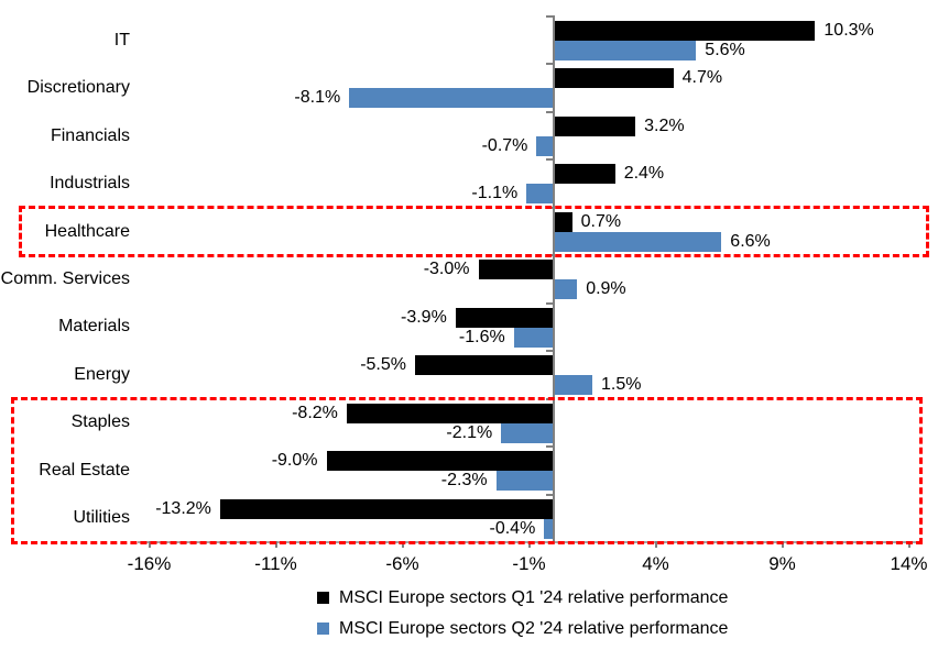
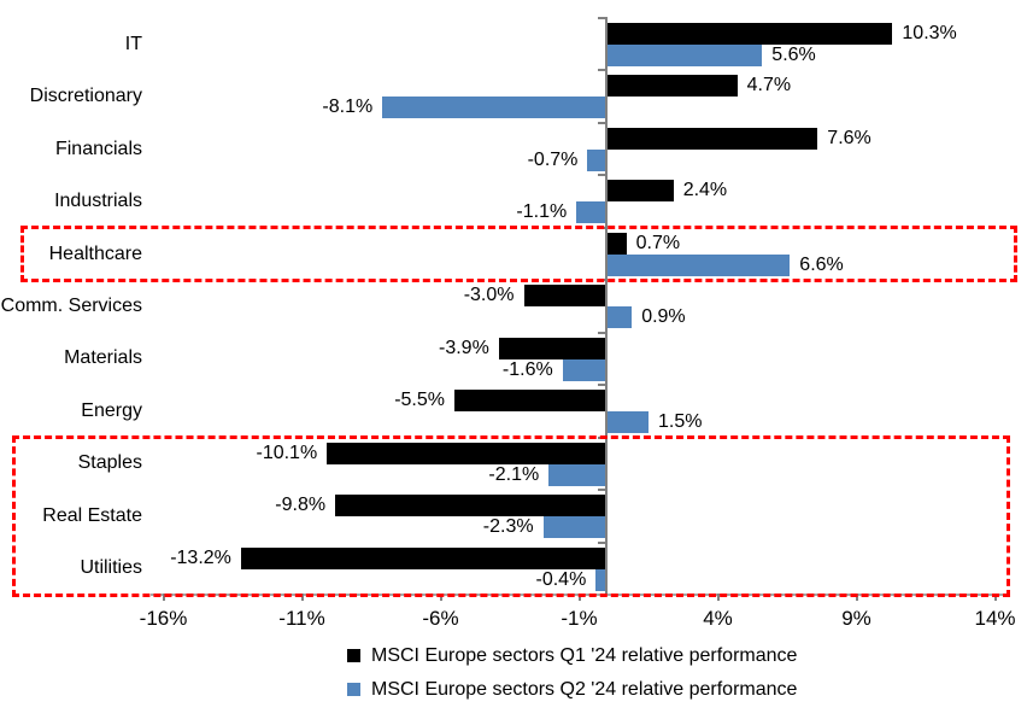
MSCI Europe sectors Q1 '24 relative performance/Financials: 3.2% -> 7.6%
MSCI Europe sectors Q1 '24 relative performance/Staples: -8.2% -> -10.1%
MSCI Europe sectors Q1 '24 relative performance/Real Estate: -9.0% -> -9.8%
